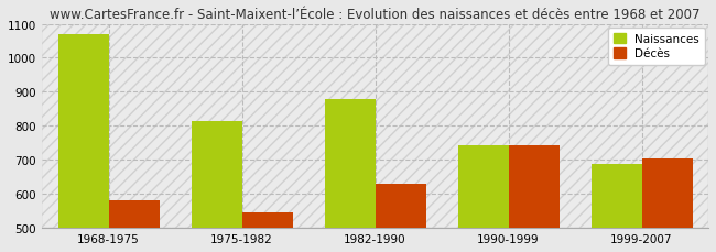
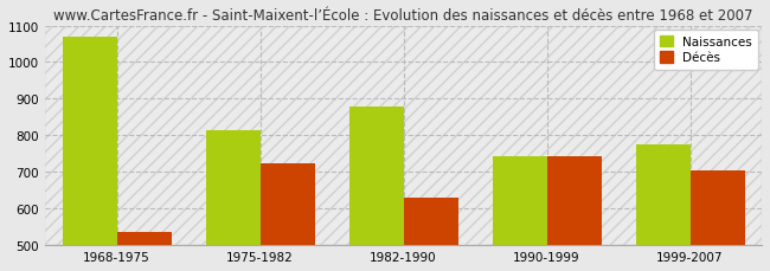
Décès/1968-1975: 580 -> 535
Décès/1975-1982: 547 -> 725
Naissances/1999-2007: 688 -> 775
